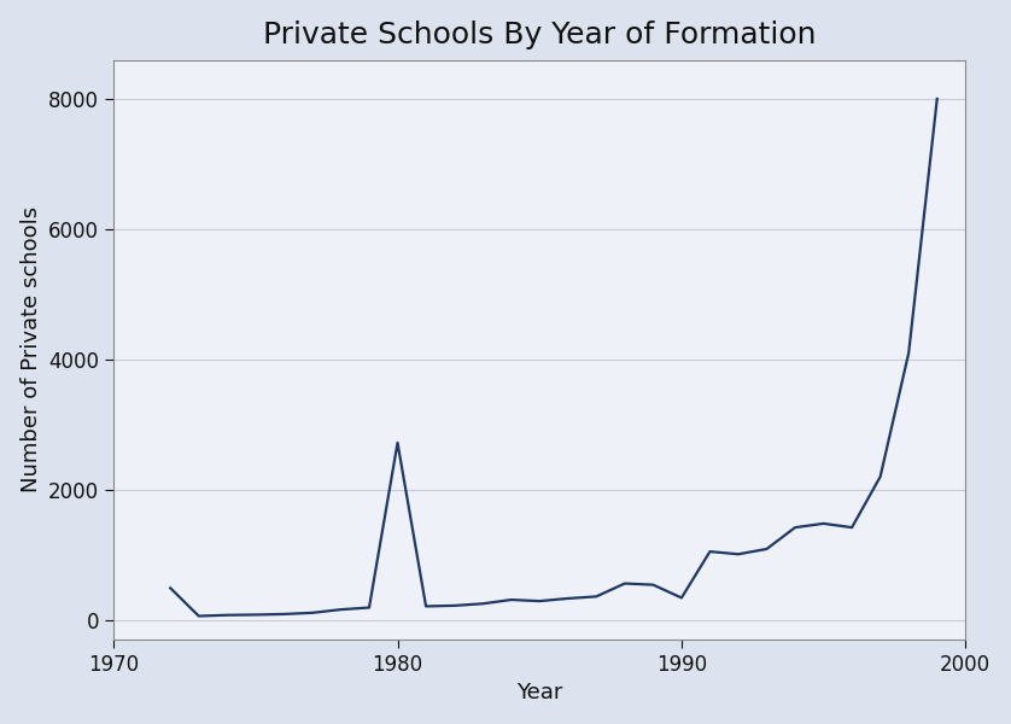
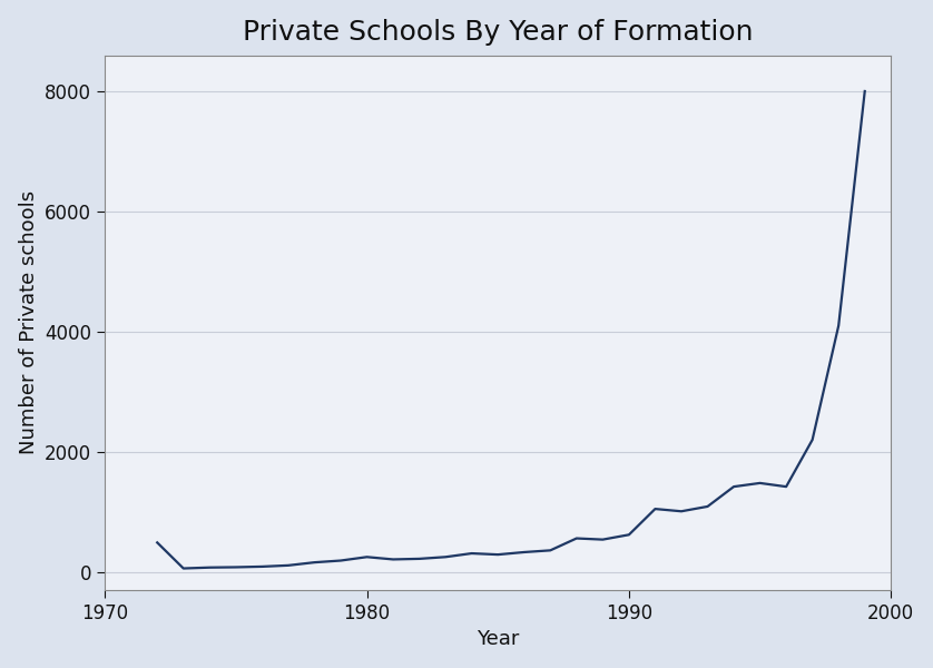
1980: 2720 -> 250
1990: 340 -> 620
